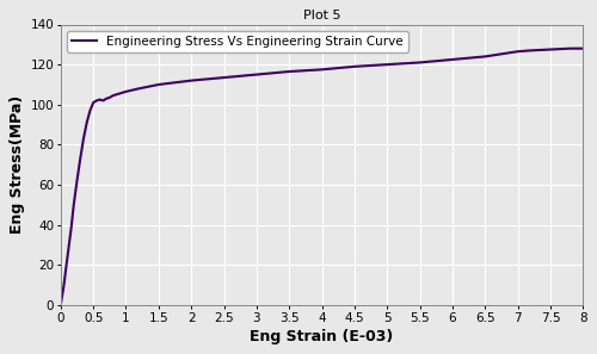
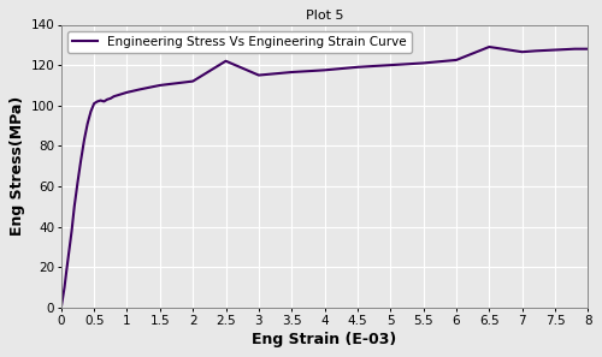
2.5: 114 -> 122
6.5: 124 -> 129
